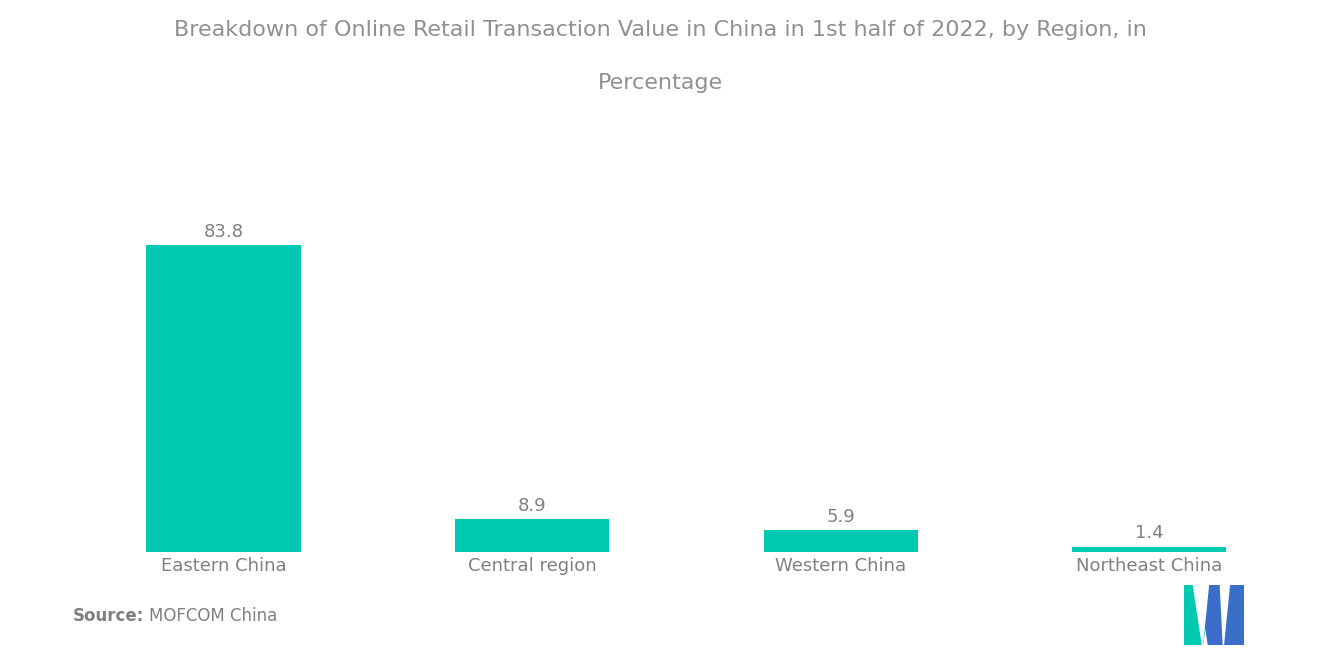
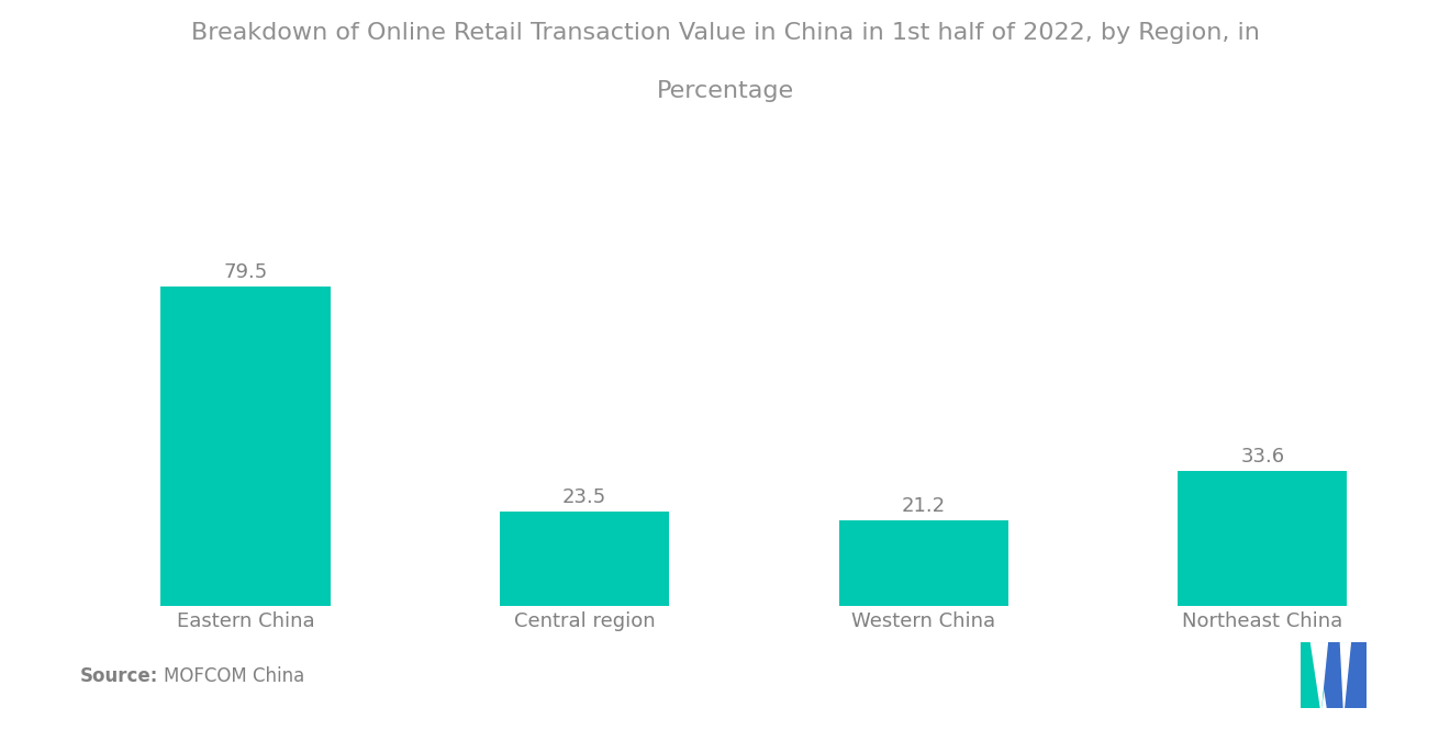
Eastern China: 83.8 -> 79.5
Central region: 8.9 -> 23.5
Western China: 5.9 -> 21.2
Northeast China: 1.4 -> 33.6
